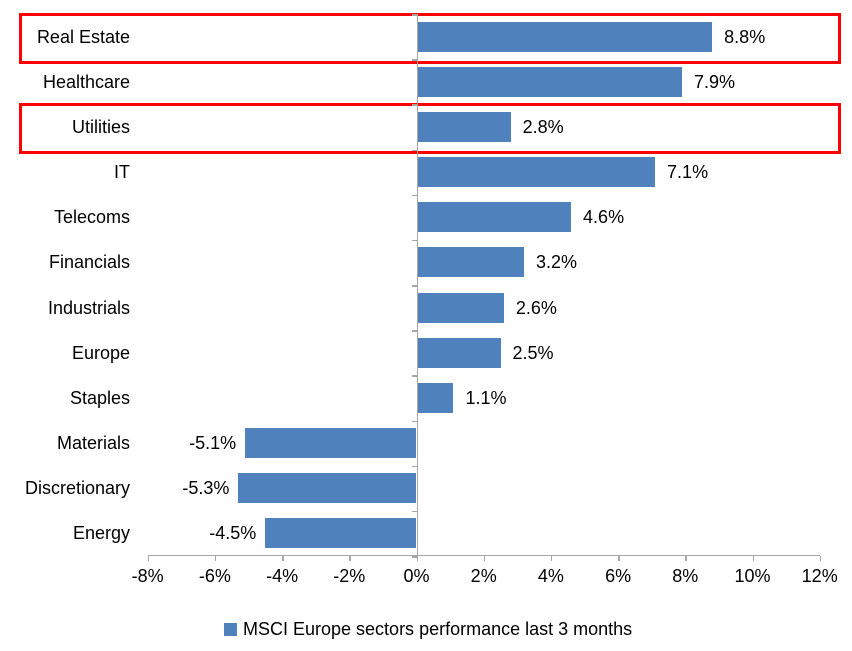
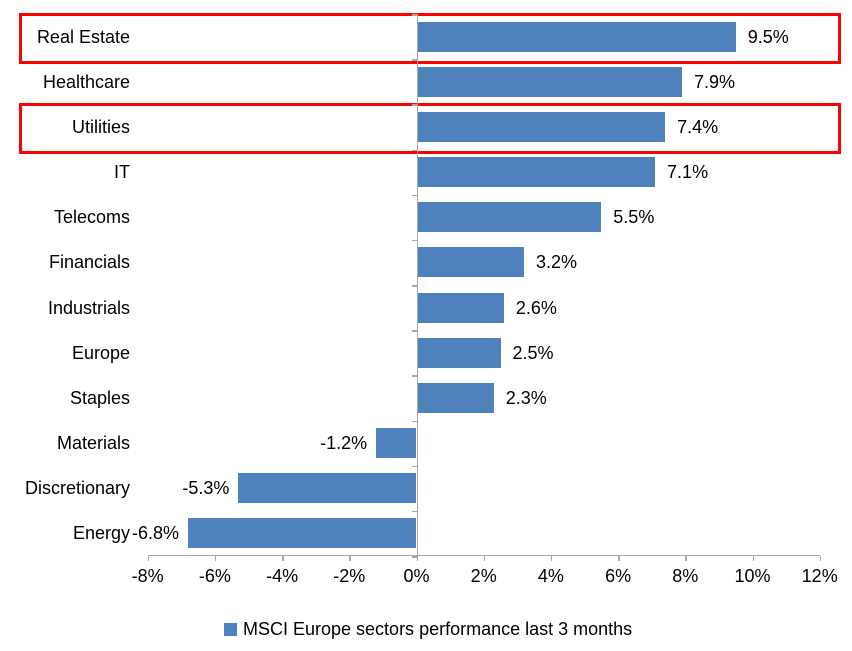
Real Estate: 8.8% -> 9.5%
Utilities: 2.8% -> 7.4%
Telecoms: 4.6% -> 5.5%
Staples: 1.1% -> 2.3%
Materials: -5.1% -> -1.2%
Energy: -4.5% -> -6.8%
